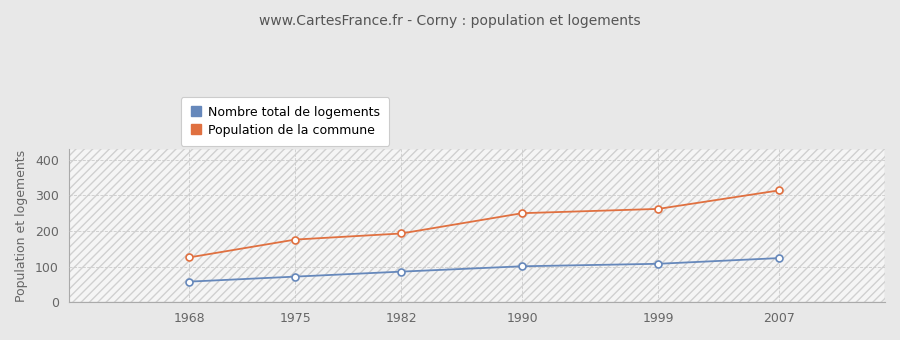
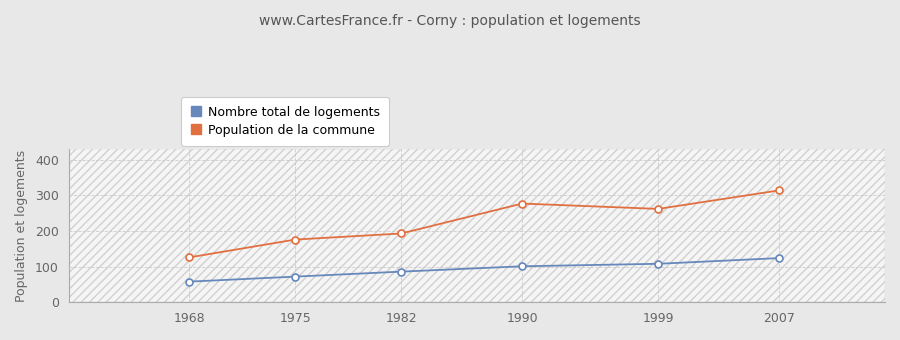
Population de la commune/1990: 250 -> 277
